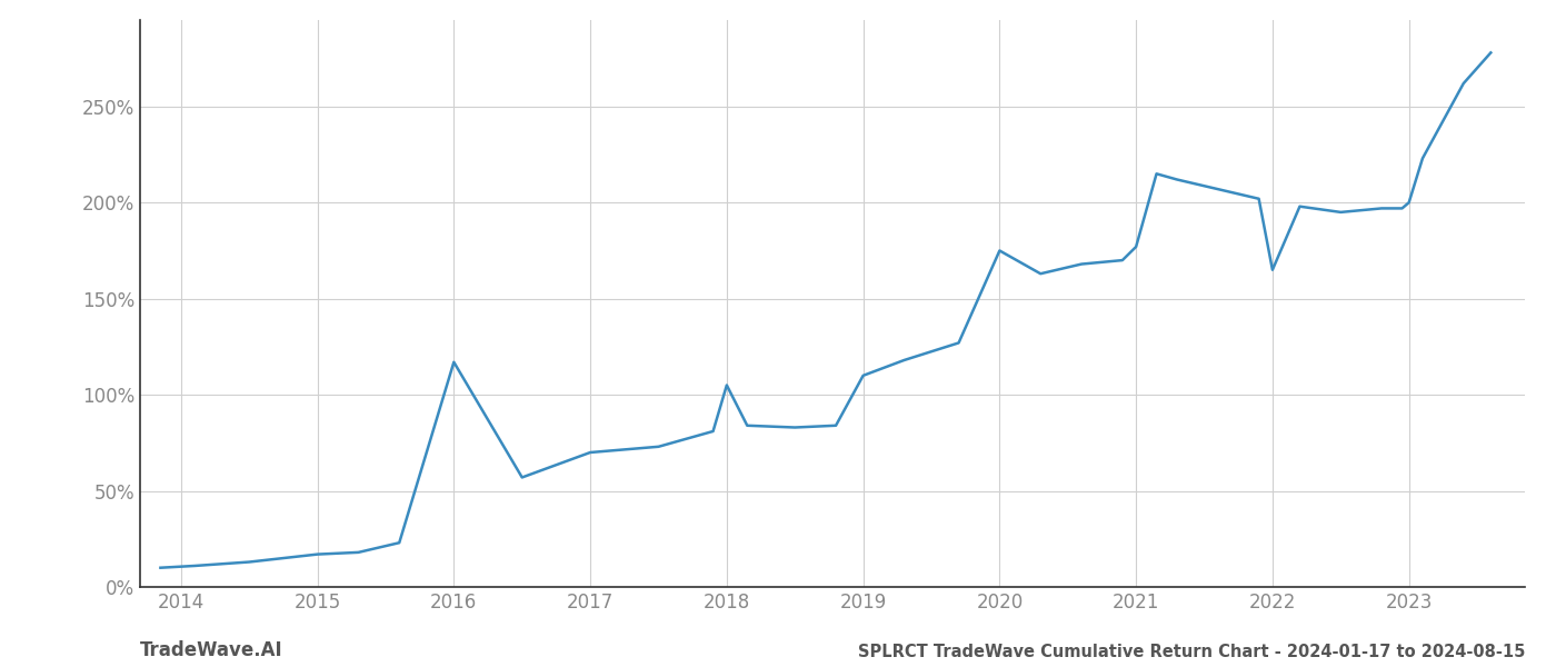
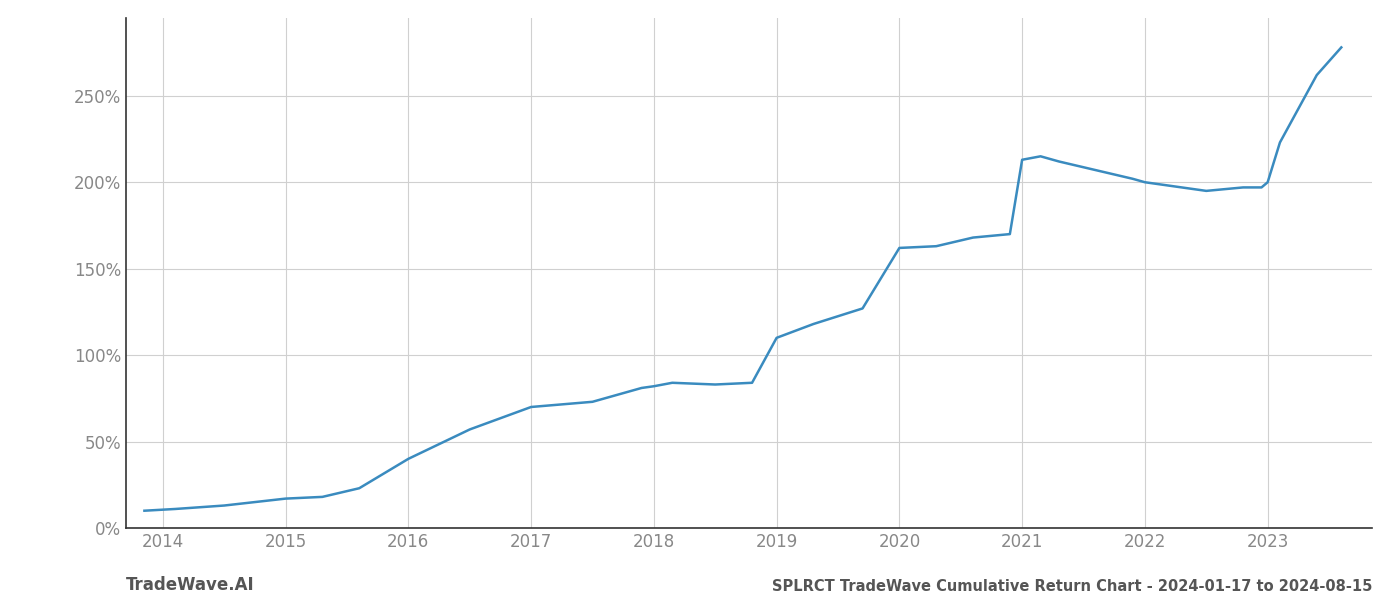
2016: 117% -> 40%
2018: 105% -> 82%
2020: 175% -> 162%
2021: 177% -> 213%
2022: 165% -> 200%
